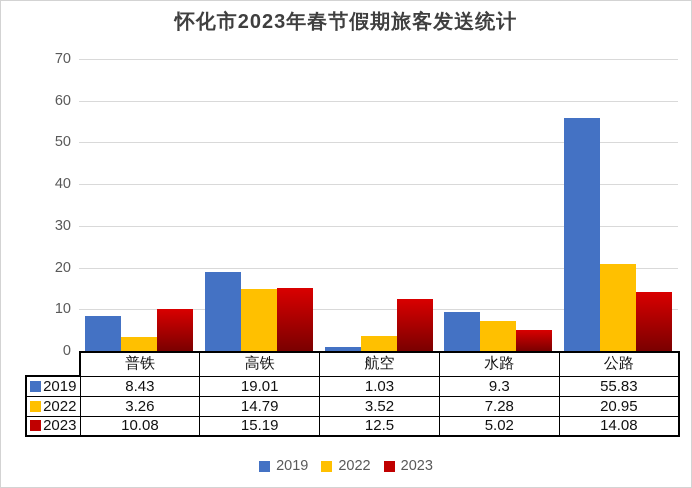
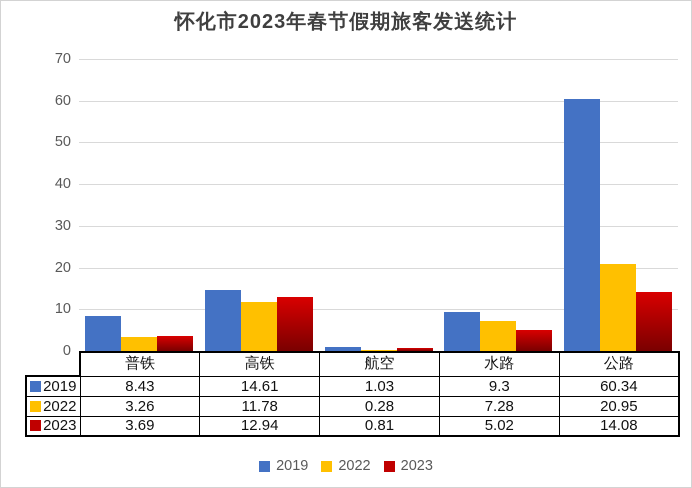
2023/普铁: 10.08 -> 3.69
2019/高铁: 19.01 -> 14.61
2022/高铁: 14.79 -> 11.78
2023/高铁: 15.19 -> 12.94
2022/航空: 3.52 -> 0.28
2023/航空: 12.5 -> 0.81
2019/公路: 55.83 -> 60.34
